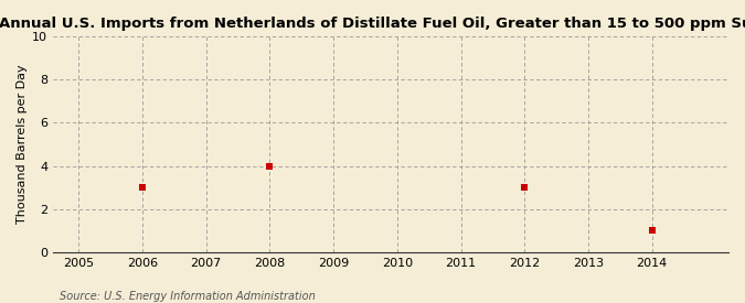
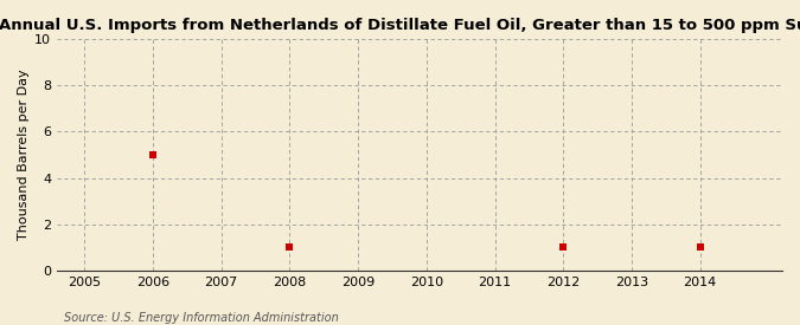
2006: 3 -> 5
2008: 4 -> 1
2012: 3 -> 1
